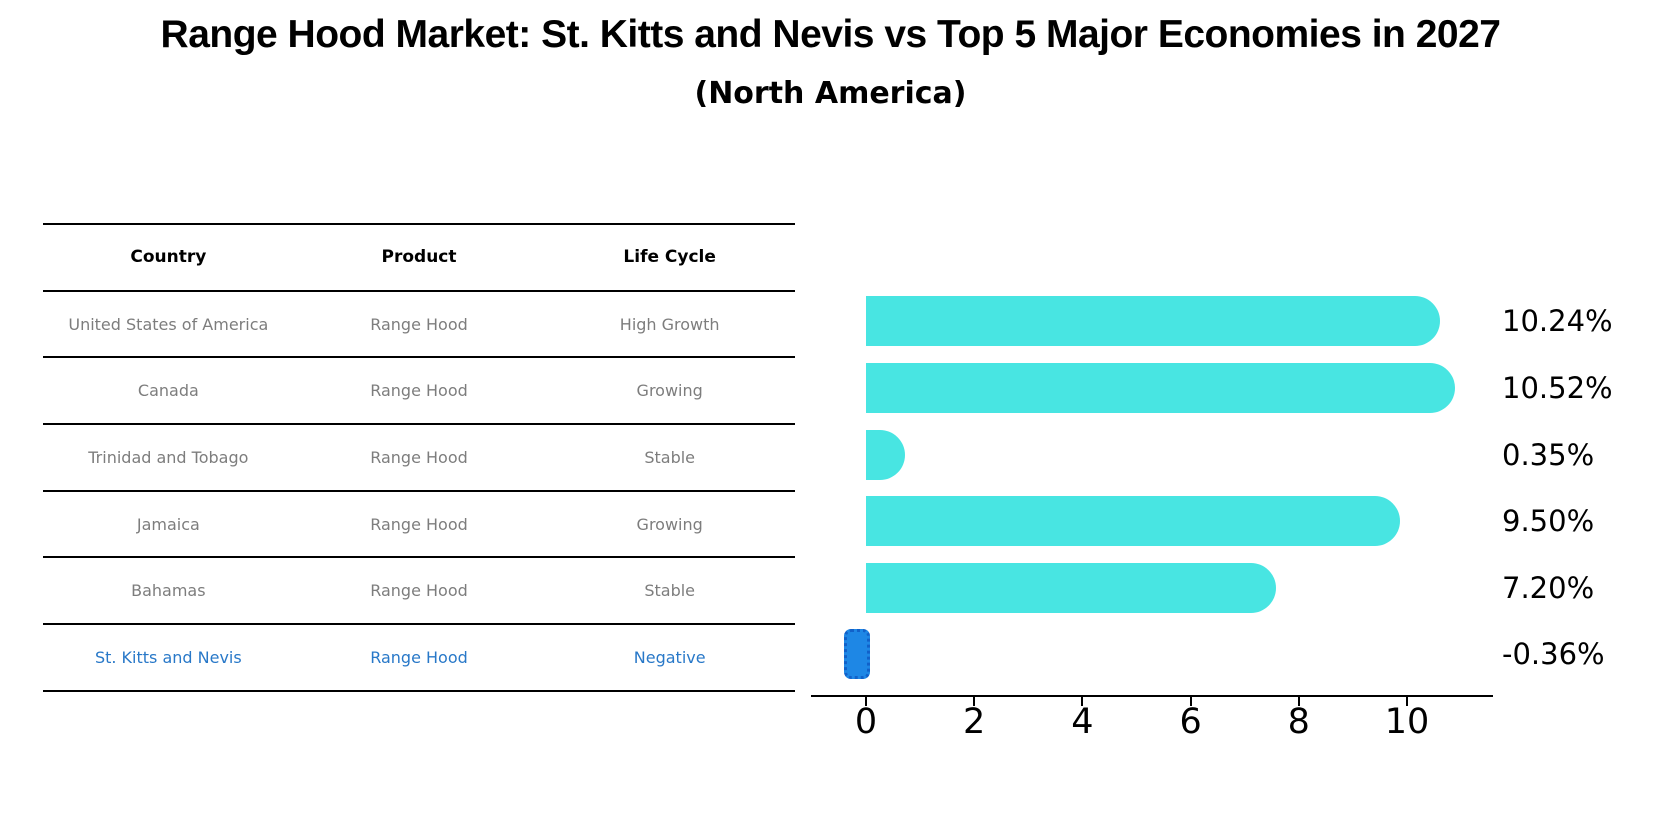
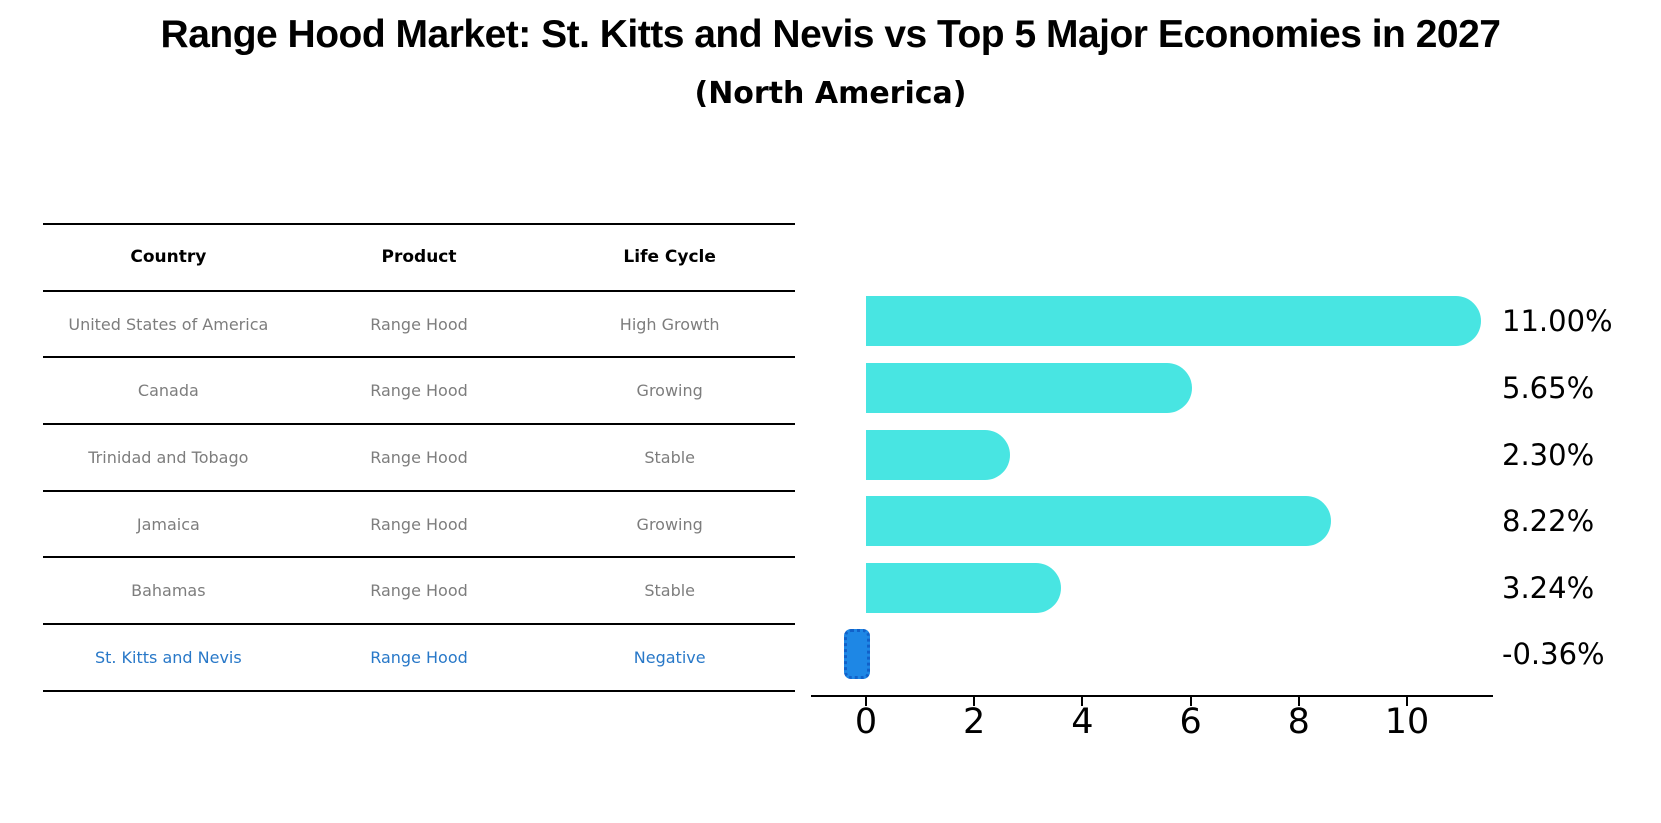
United States of America: 10.24% -> 11.00%
Canada: 10.52% -> 5.65%
Trinidad and Tobago: 0.35% -> 2.30%
Jamaica: 9.50% -> 8.22%
Bahamas: 7.20% -> 3.24%
